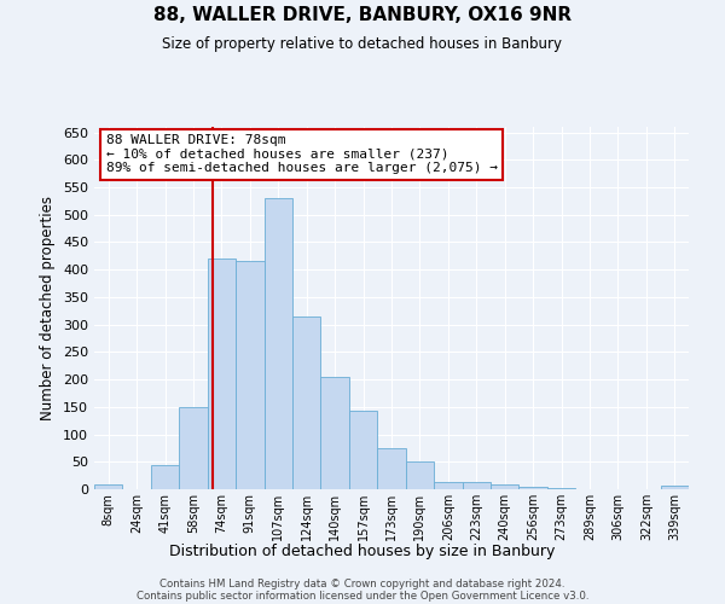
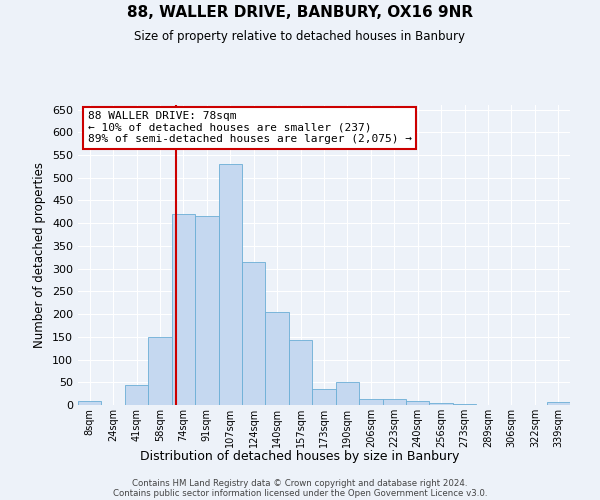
173sqm: 75 -> 35
